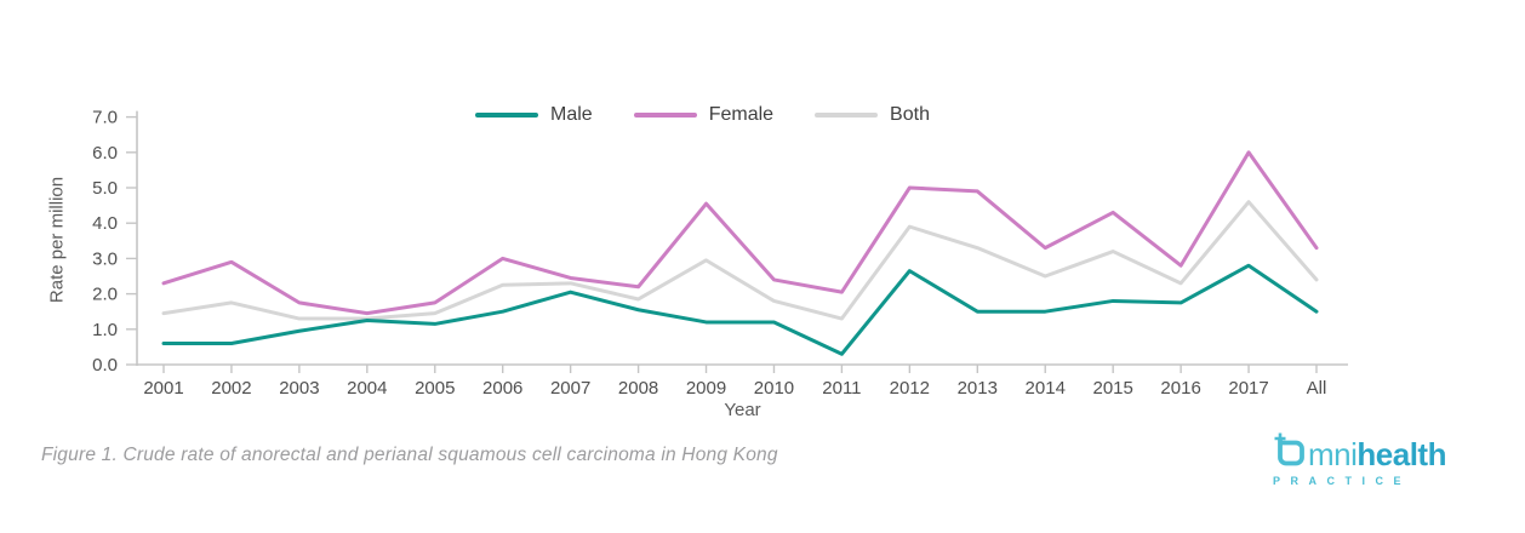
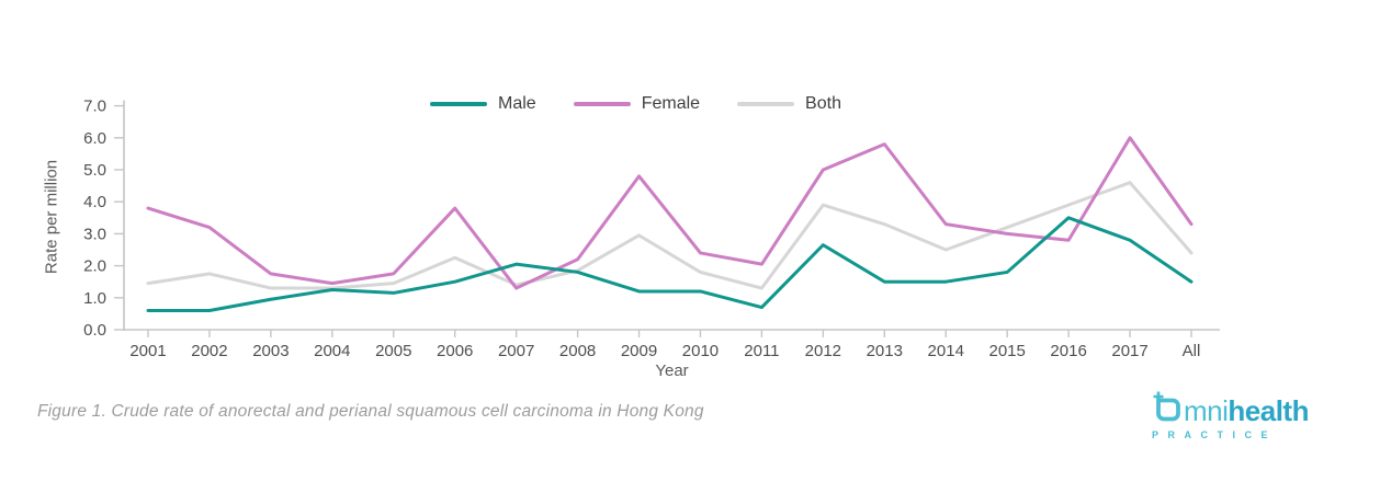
Female/2001: 2.3 -> 3.8
Female/2002: 2.9 -> 3.2
Female/2006: 3.0 -> 3.8
Both/2007: 2.3 -> 1.4
Female/2007: 2.5 -> 1.3
Male/2008: 1.6 -> 1.8
Female/2009: 4.5 -> 4.8
Male/2011: 0.3 -> 0.7
Female/2013: 4.9 -> 5.8
Female/2015: 4.3 -> 3.0
Both/2016: 2.3 -> 3.9
Male/2016: 1.8 -> 3.5
